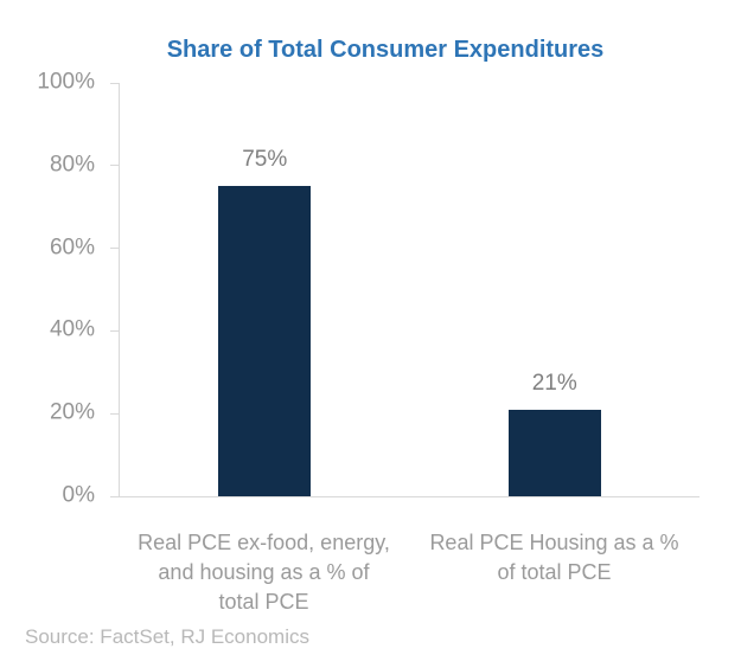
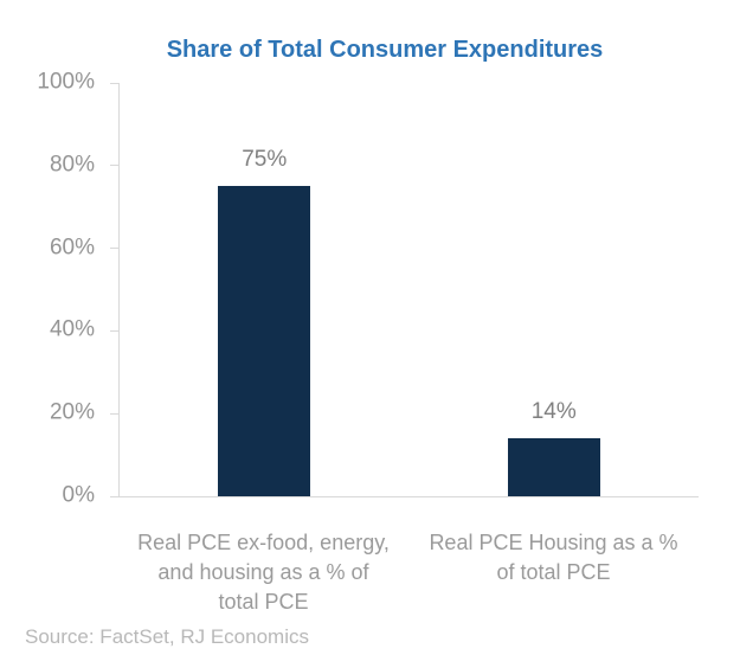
Real PCE Housing as a % of total PCE: 21% -> 14%
